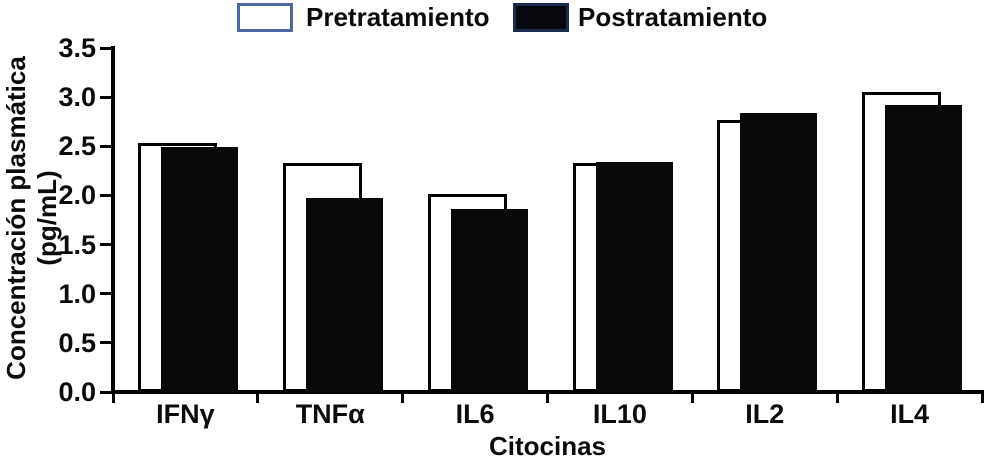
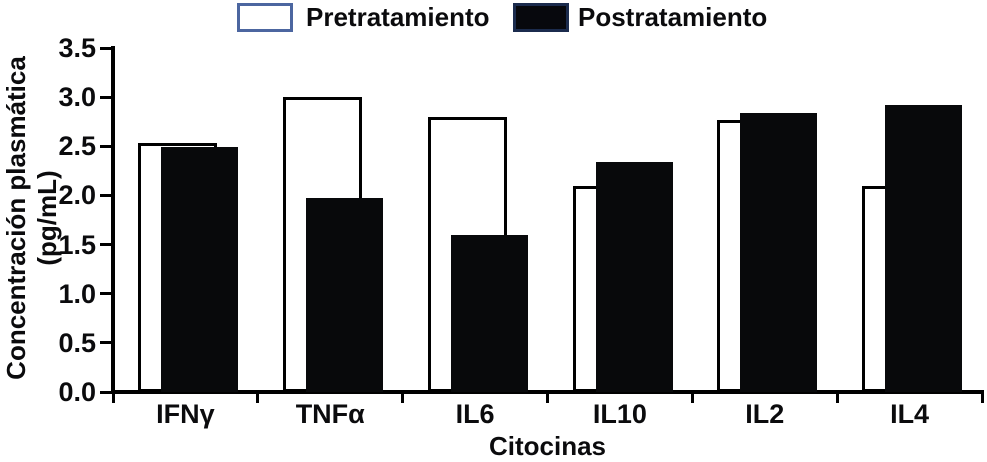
Pretratamiento/TNFα: 2.3 -> 3.0
Pretratamiento/IL6: 2.0 -> 2.8
Postratamiento/IL6: 1.9 -> 1.6
Pretratamiento/IL10: 2.3 -> 2.1
Pretratamiento/IL4: 3.0 -> 2.1
